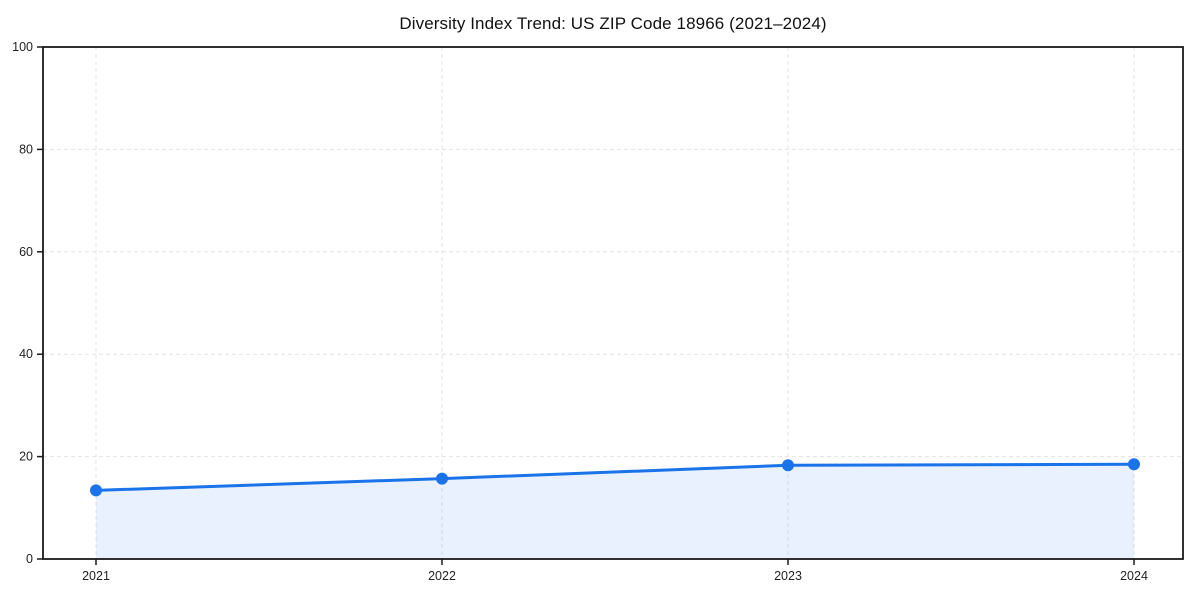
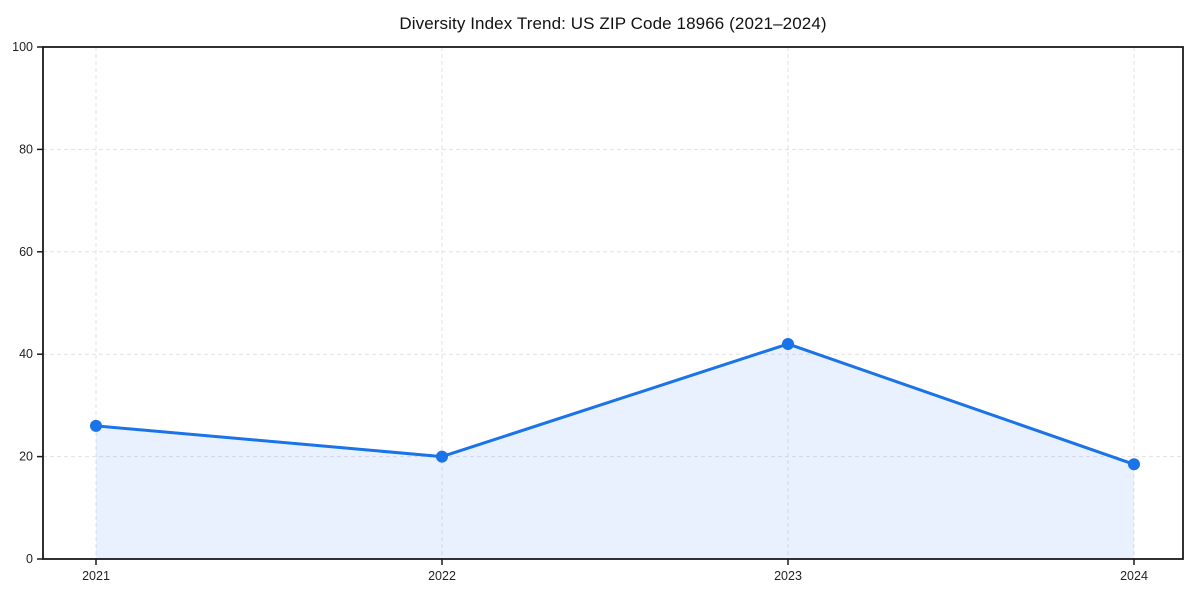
2021: 13 -> 26
2022: 16 -> 20
2023: 18 -> 42
